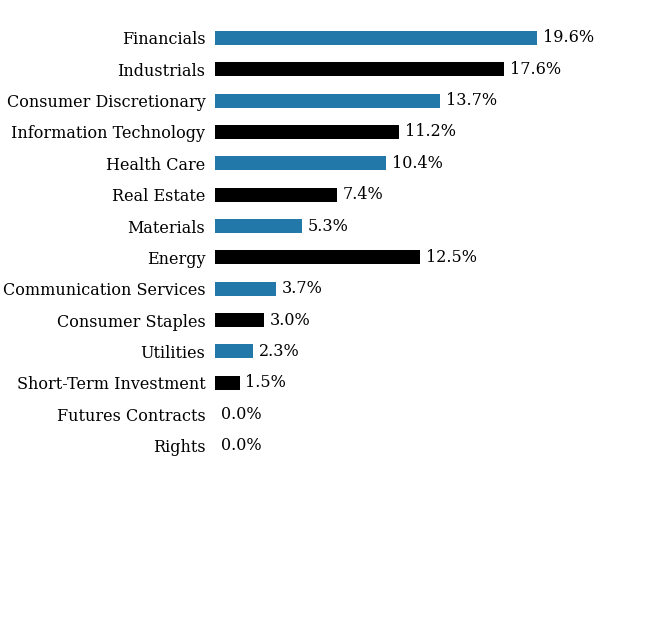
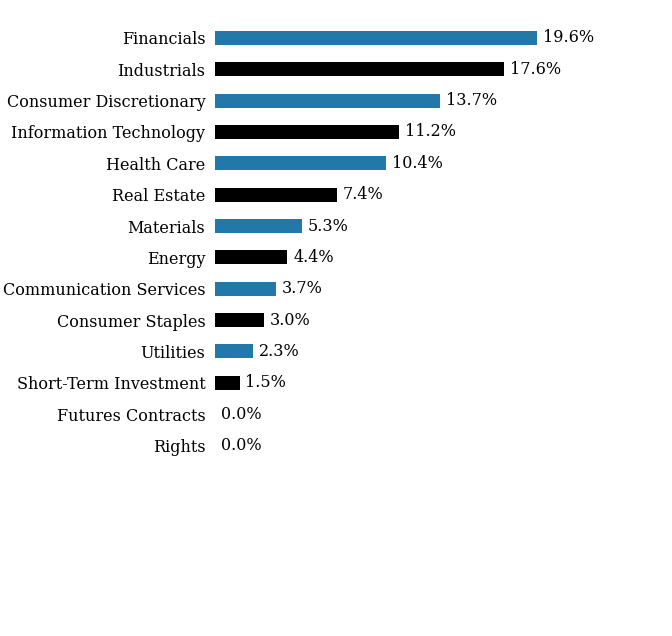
Energy: 12.5% -> 4.4%
